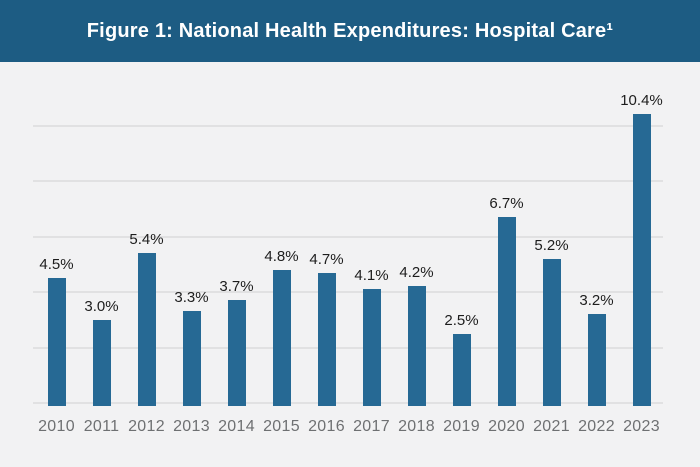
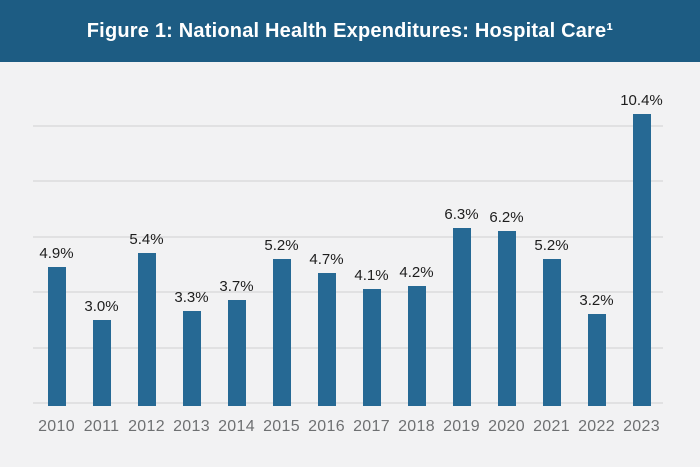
2010: 4.5% -> 4.9%
2015: 4.8% -> 5.2%
2019: 2.5% -> 6.3%
2020: 6.7% -> 6.2%
